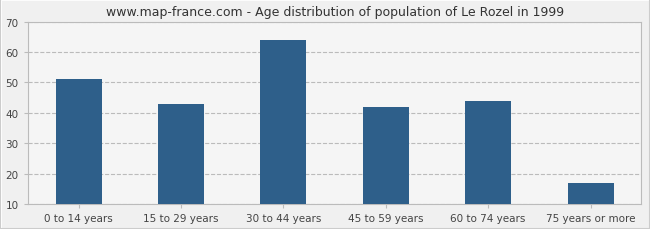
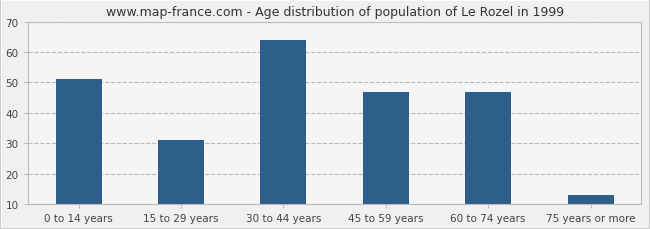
15 to 29 years: 43 -> 31
45 to 59 years: 42 -> 47
60 to 74 years: 44 -> 47
75 years or more: 17 -> 13
